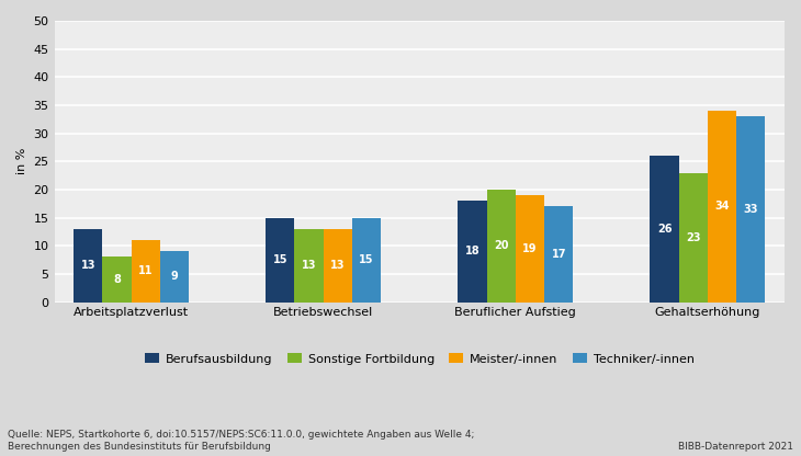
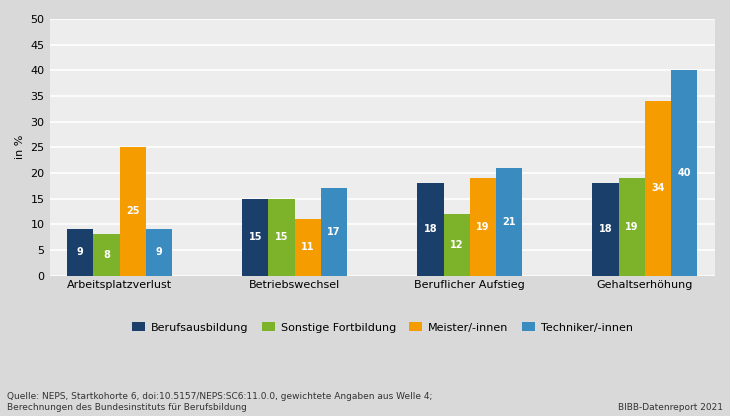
Berufsausbildung/Arbeitsplatzverlust: 13 -> 9
Meister/-innen/Arbeitsplatzverlust: 11 -> 25
Sonstige Fortbildung/Betriebswechsel: 13 -> 15
Meister/-innen/Betriebswechsel: 13 -> 11
Techniker/-innen/Betriebswechsel: 15 -> 17
Sonstige Fortbildung/Beruflicher Aufstieg: 20 -> 12
Techniker/-innen/Beruflicher Aufstieg: 17 -> 21
Berufsausbildung/Gehaltserhöhung: 26 -> 18
Sonstige Fortbildung/Gehaltserhöhung: 23 -> 19
Techniker/-innen/Gehaltserhöhung: 33 -> 40
